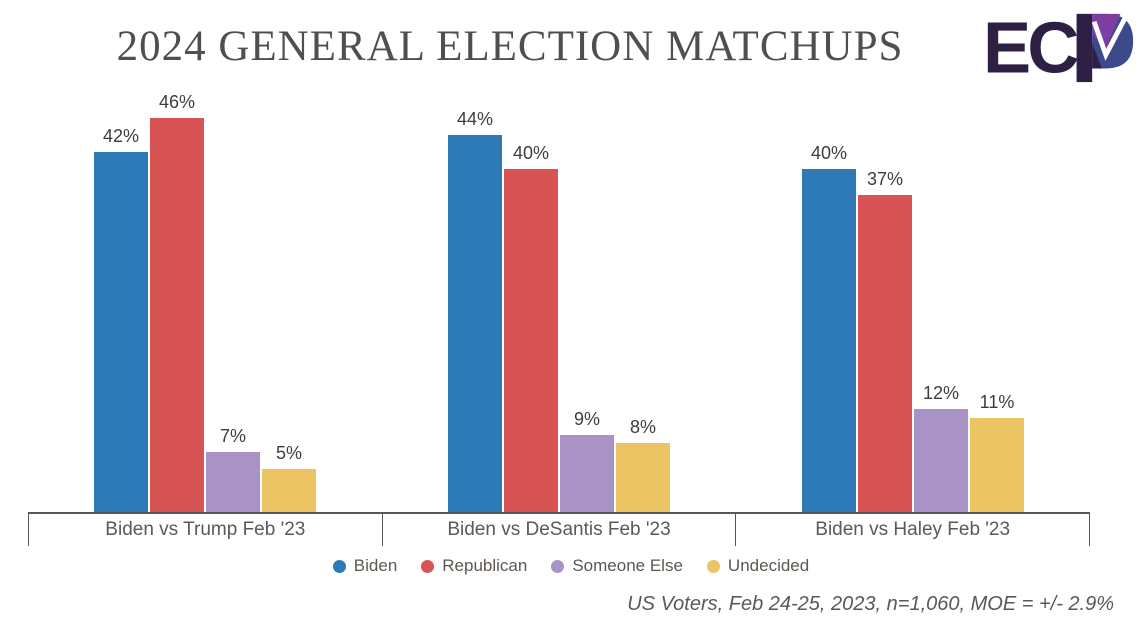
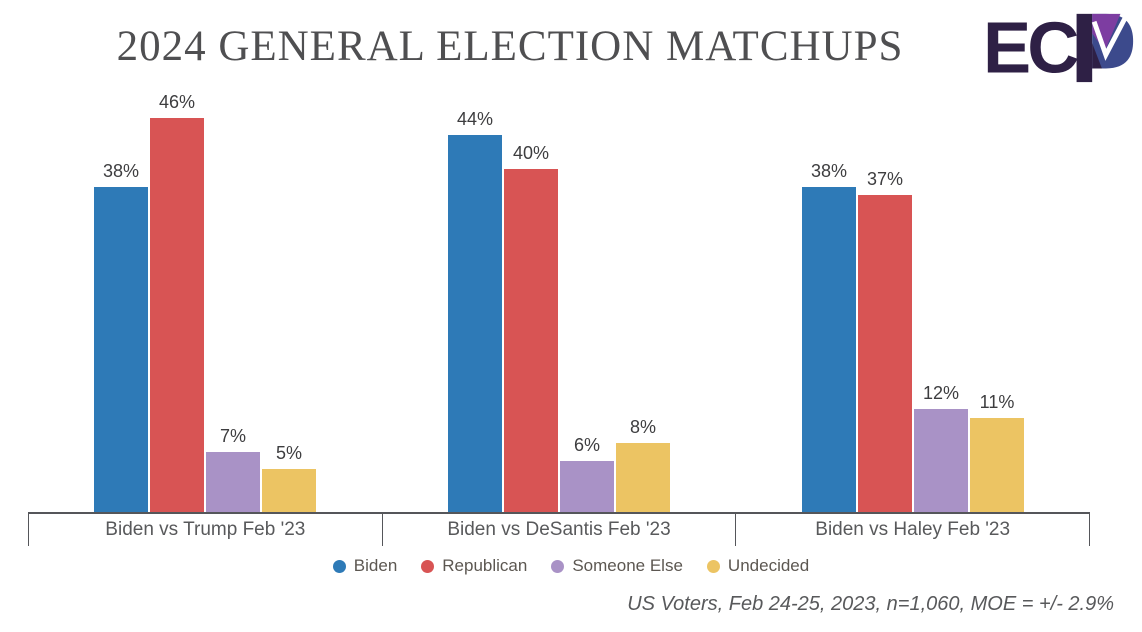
Biden/Biden vs Trump Feb '23: 42% -> 38%
Someone Else/Biden vs DeSantis Feb '23: 9% -> 6%
Biden/Biden vs Haley Feb '23: 40% -> 38%
